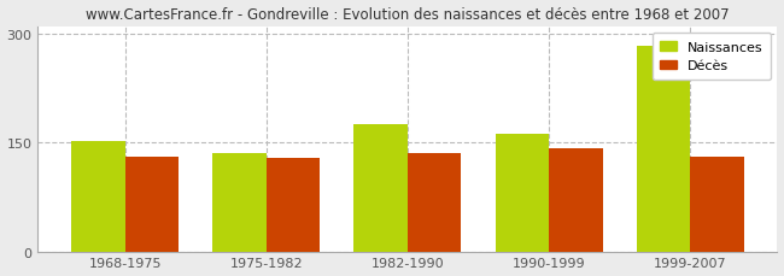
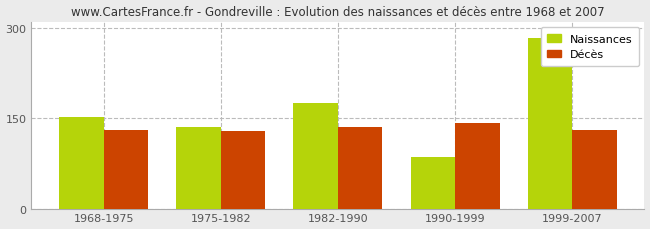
Naissances/1990-1999: 161 -> 86
